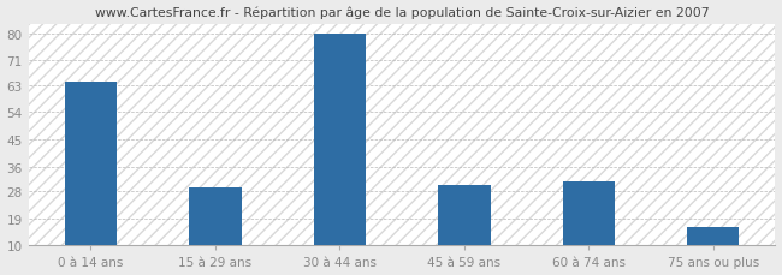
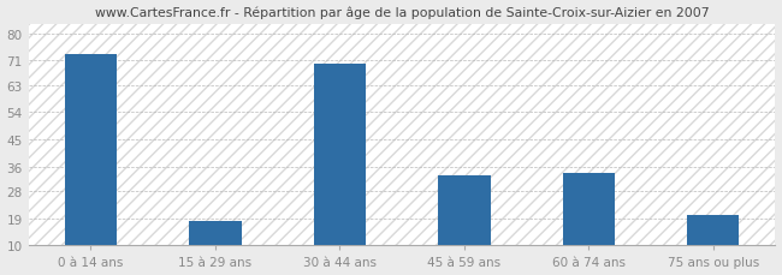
0 à 14 ans: 64 -> 73
15 à 29 ans: 29 -> 18
30 à 44 ans: 80 -> 70
45 à 59 ans: 30 -> 33
60 à 74 ans: 31 -> 34
75 ans ou plus: 16 -> 20
